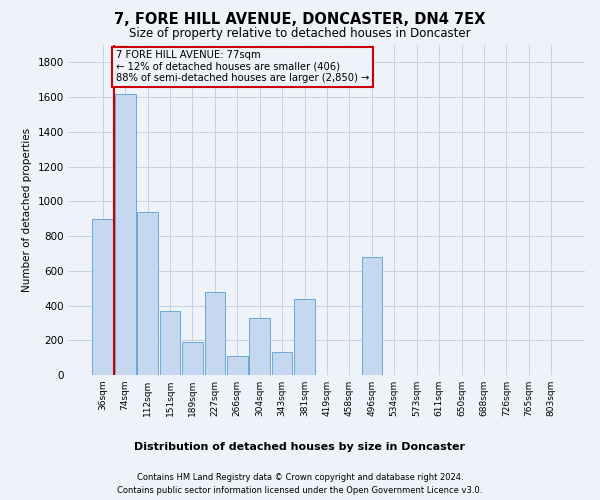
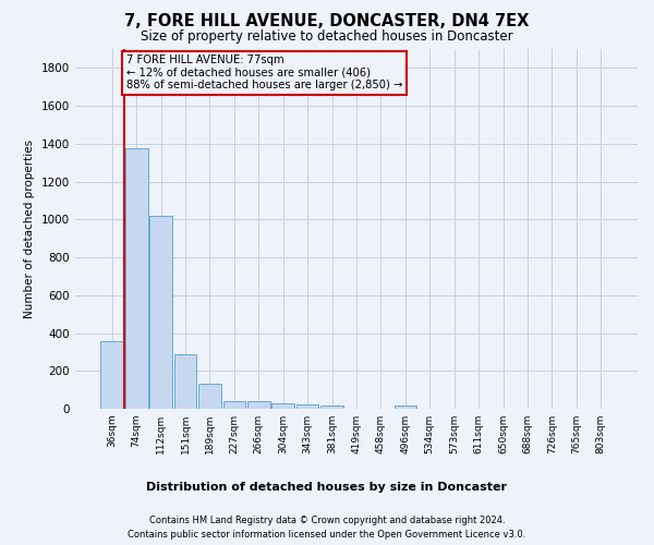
36sqm: 900 -> 360
74sqm: 1620 -> 1380
112sqm: 940 -> 1020
151sqm: 370 -> 290
189sqm: 190 -> 130
227sqm: 480 -> 40
266sqm: 110 -> 40
304sqm: 330 -> 30
343sqm: 130 -> 20
381sqm: 440 -> 20
496sqm: 680 -> 20
